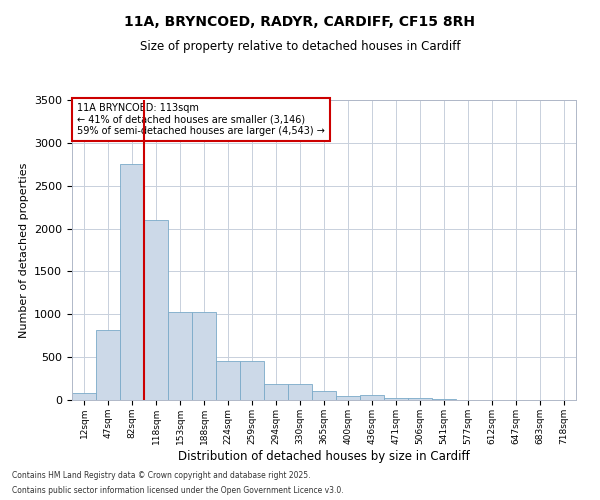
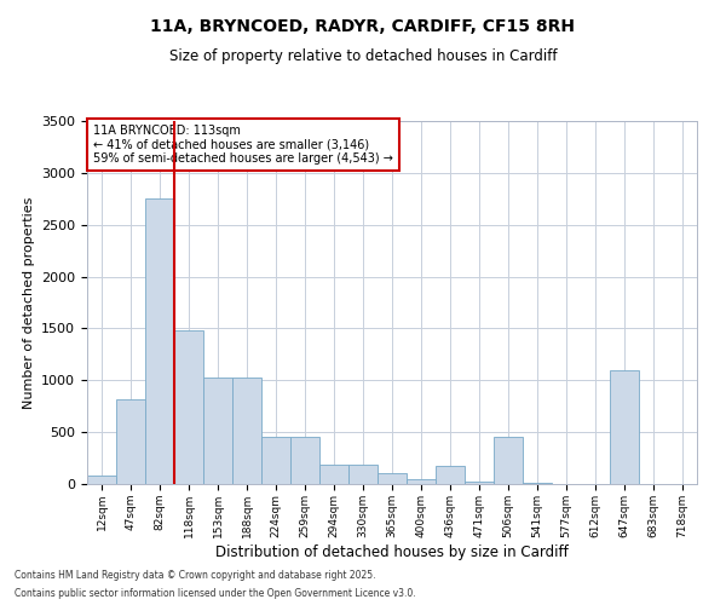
118sqm: 2100 -> 1480
436sqm: 60 -> 180
506sqm: 20 -> 460
647sqm: 0 -> 1100
